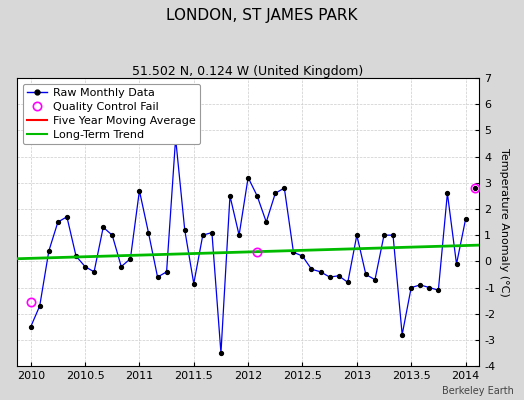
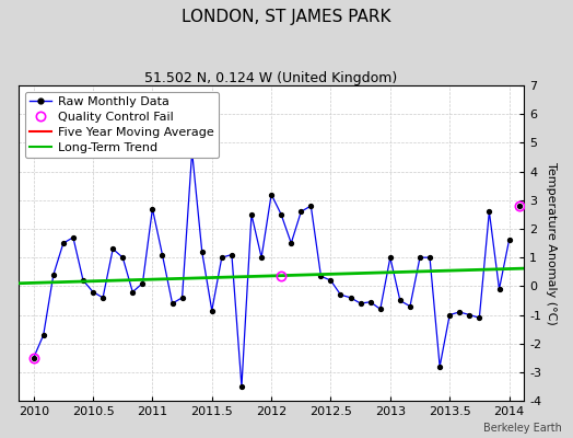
Quality Control Fail/2010: -1.55 -> -2.50
